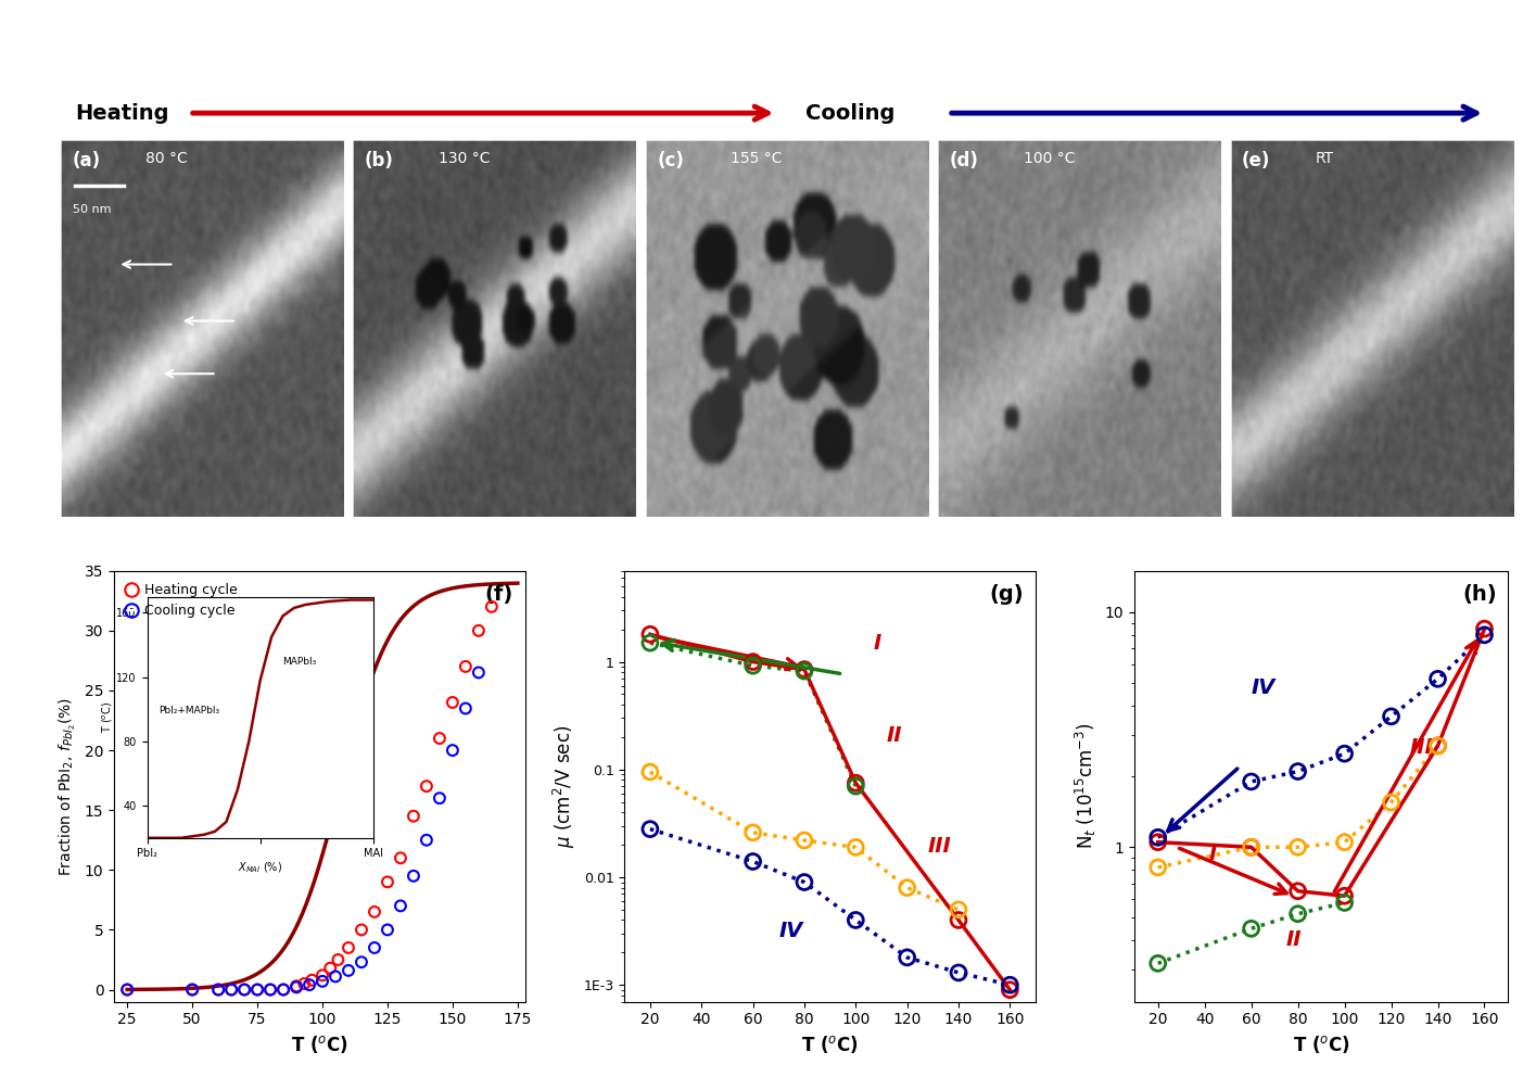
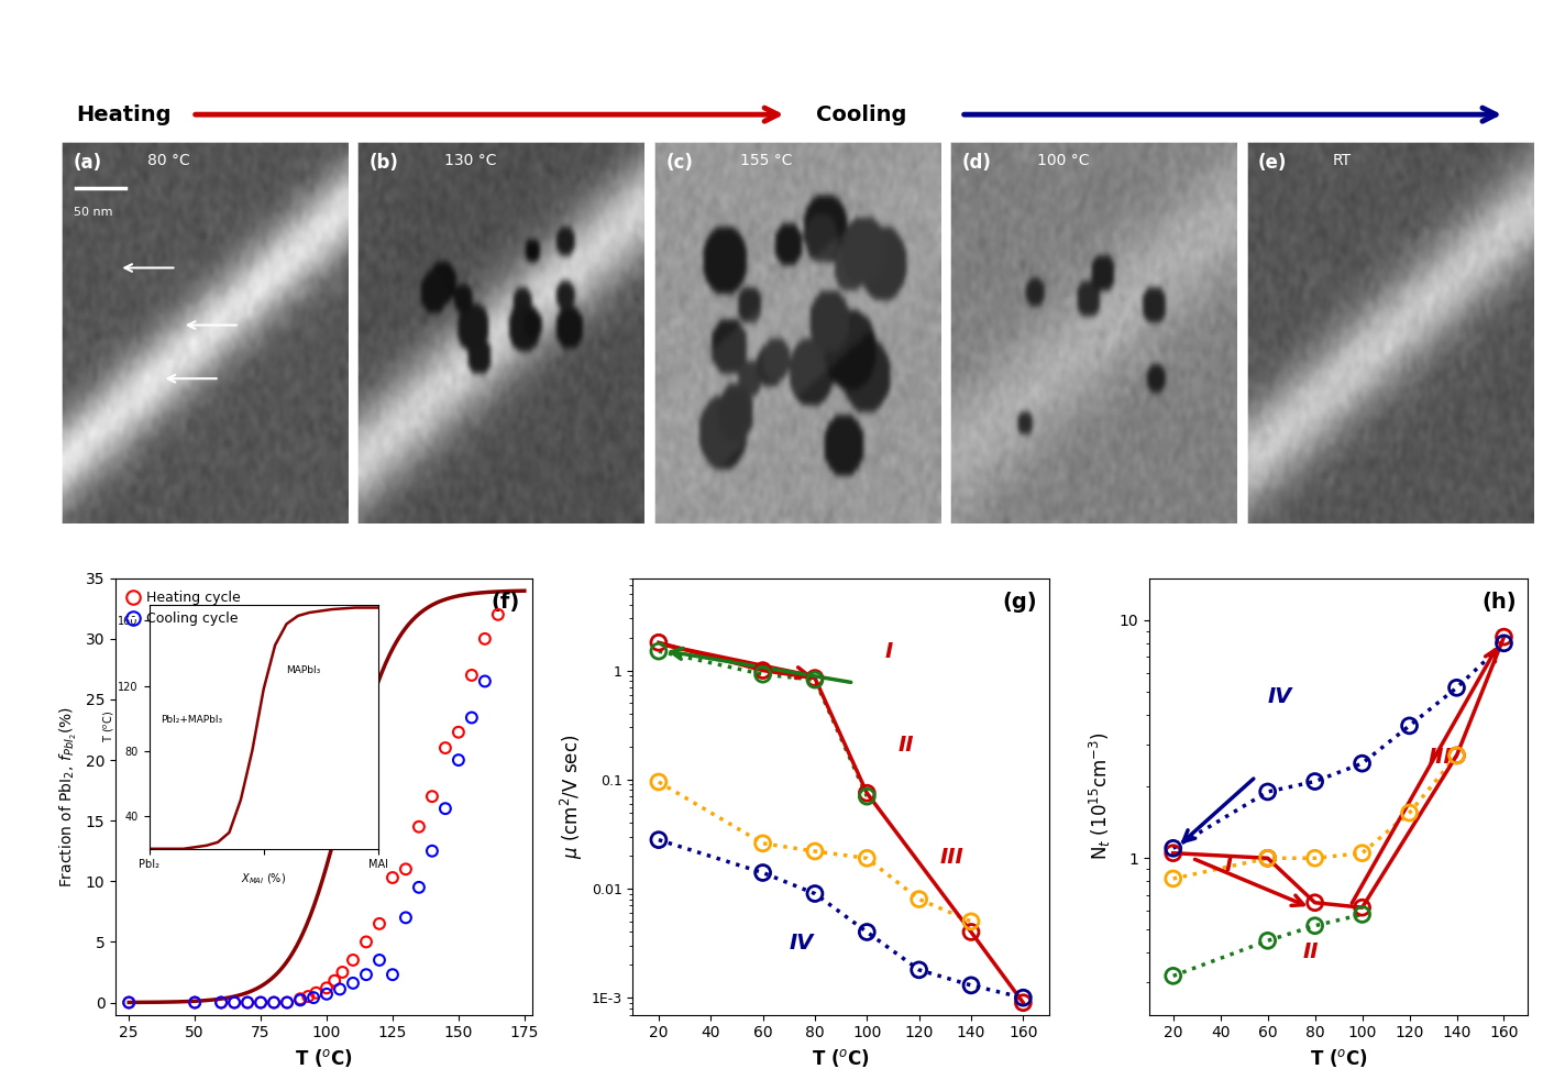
Heating cycle/125: 9.0 -> 10.3
Cooling cycle/125: 5.0 -> 2.3
Heating cycle/150: 24.0 -> 22.3
